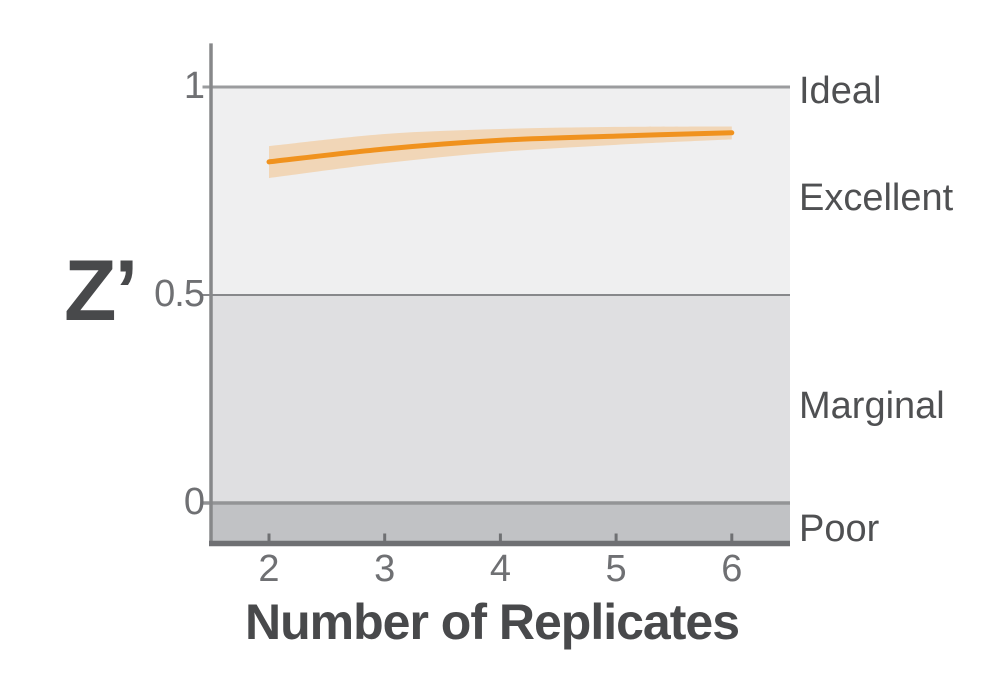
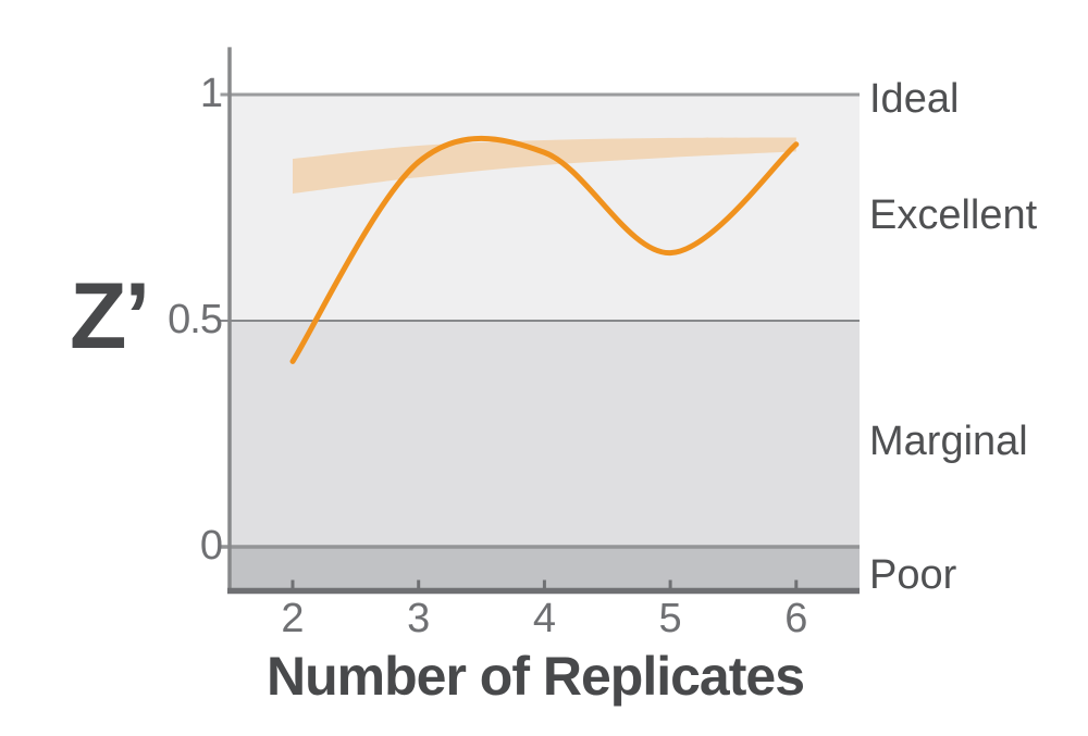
2: 0.82 -> 0.41
5: 0.88 -> 0.65
